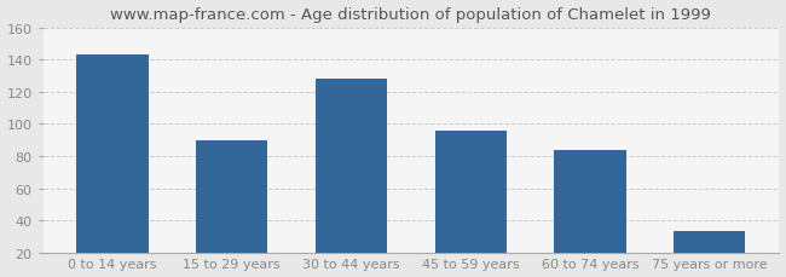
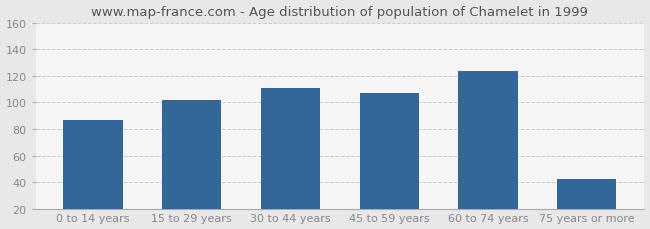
0 to 14 years: 143 -> 87
15 to 29 years: 90 -> 102
30 to 44 years: 128 -> 111
45 to 59 years: 96 -> 107
60 to 74 years: 84 -> 124
75 years or more: 33 -> 42
